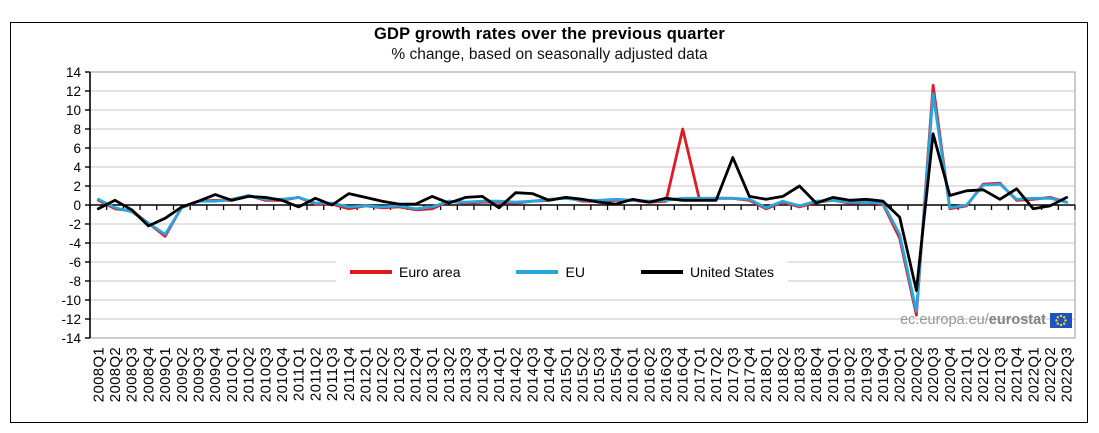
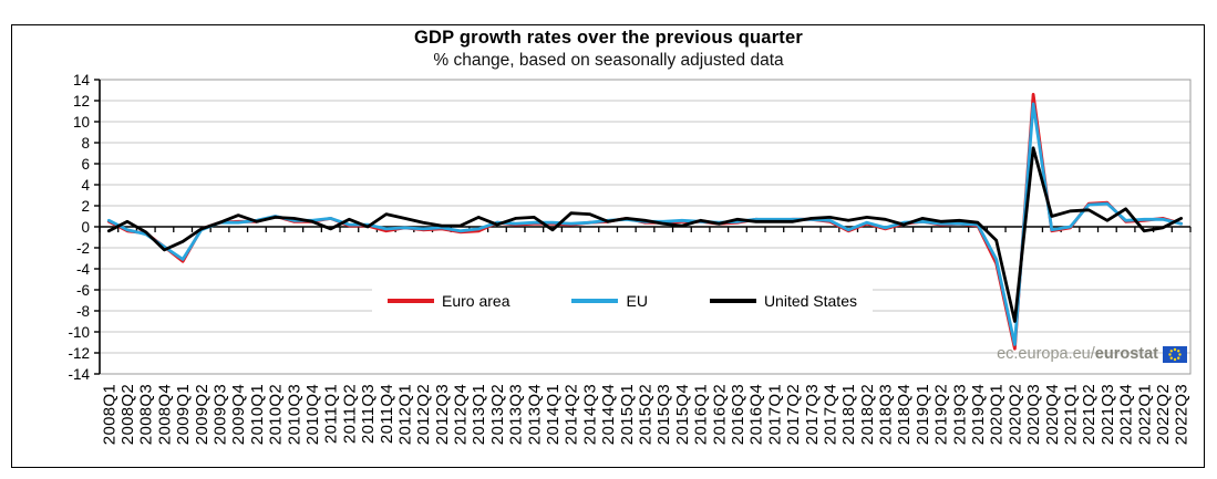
Euro area/2016Q4: 8 -> 1
United States/2017Q3: 5 -> 1
United States/2018Q3: 2 -> 1
